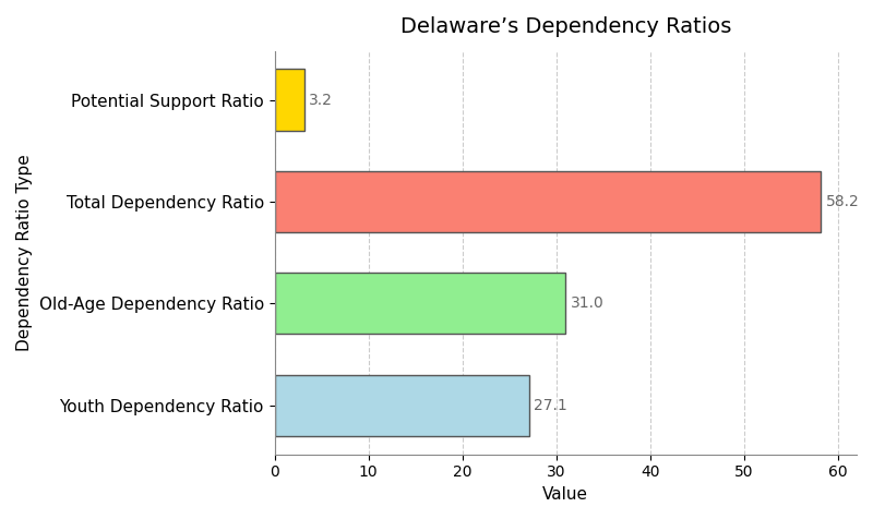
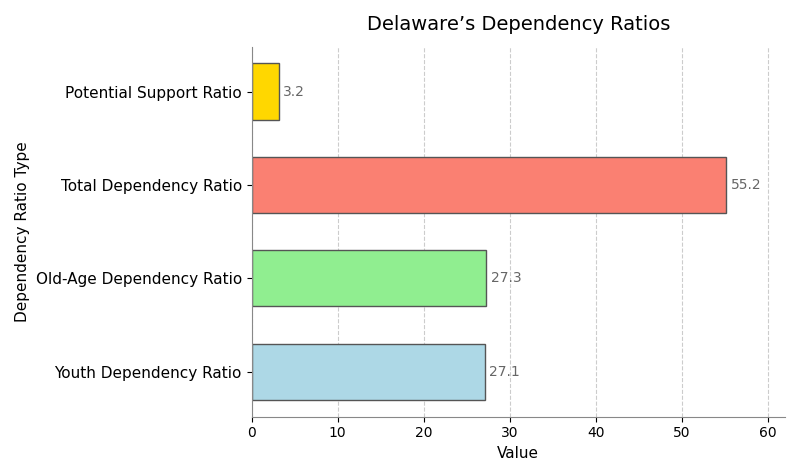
Total Dependency Ratio: 58.2 -> 55.2
Old-Age Dependency Ratio: 31.0 -> 27.3
